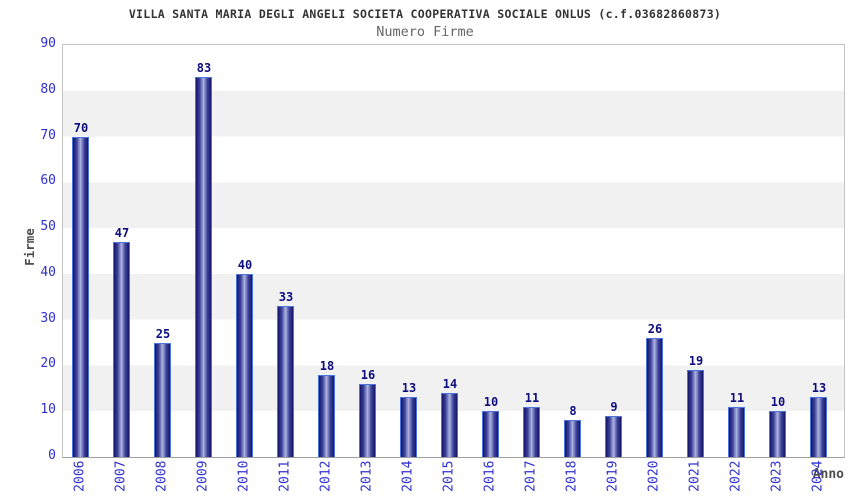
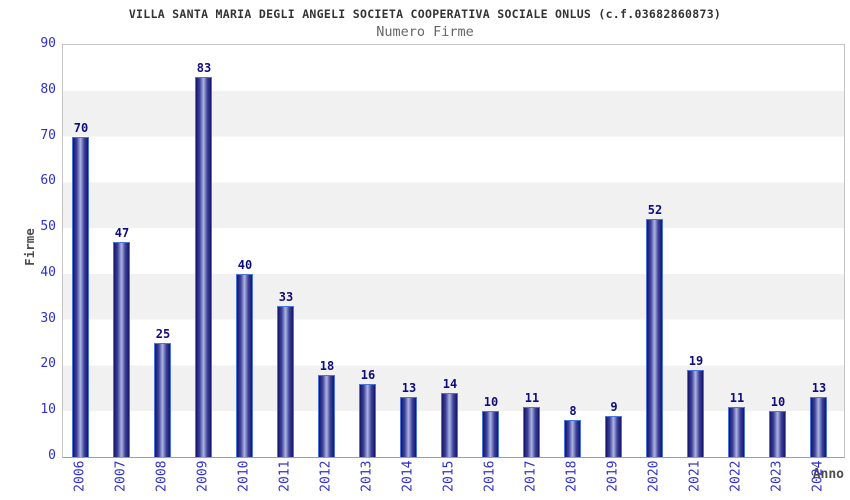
2020: 26 -> 52
